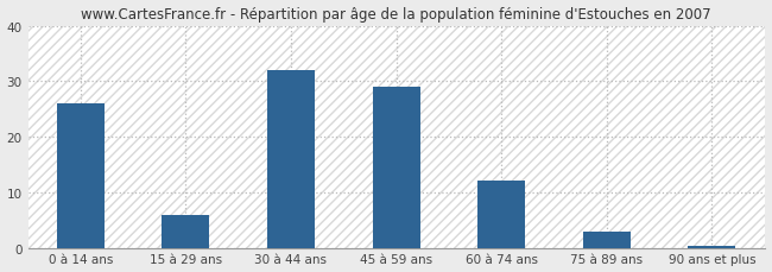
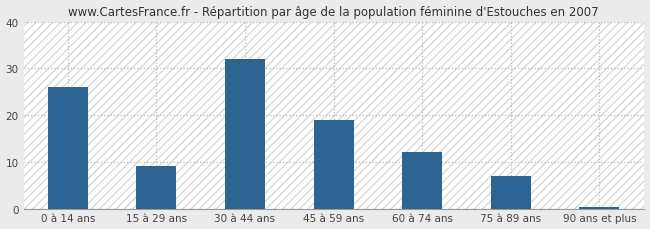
15 à 29 ans: 6.0 -> 9.0
45 à 59 ans: 29.0 -> 19.0
75 à 89 ans: 3.0 -> 7.0
